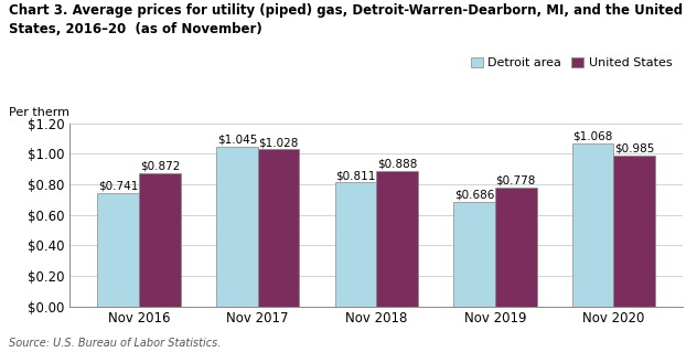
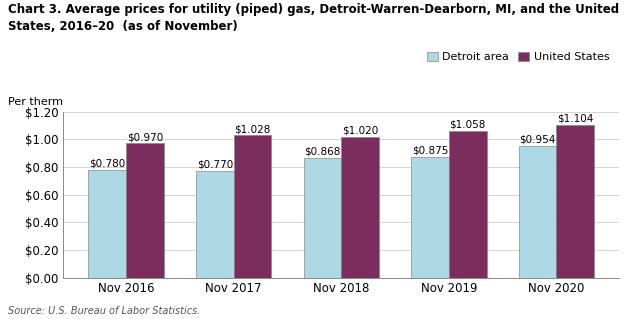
Detroit area/Nov 2016: $0.741 -> $0.780
United States/Nov 2016: $0.872 -> $0.970
Detroit area/Nov 2017: $1.045 -> $0.770
Detroit area/Nov 2018: $0.811 -> $0.868
United States/Nov 2018: $0.888 -> $1.020
Detroit area/Nov 2019: $0.686 -> $0.875
United States/Nov 2019: $0.778 -> $1.058
Detroit area/Nov 2020: $1.068 -> $0.954
United States/Nov 2020: $0.985 -> $1.104
